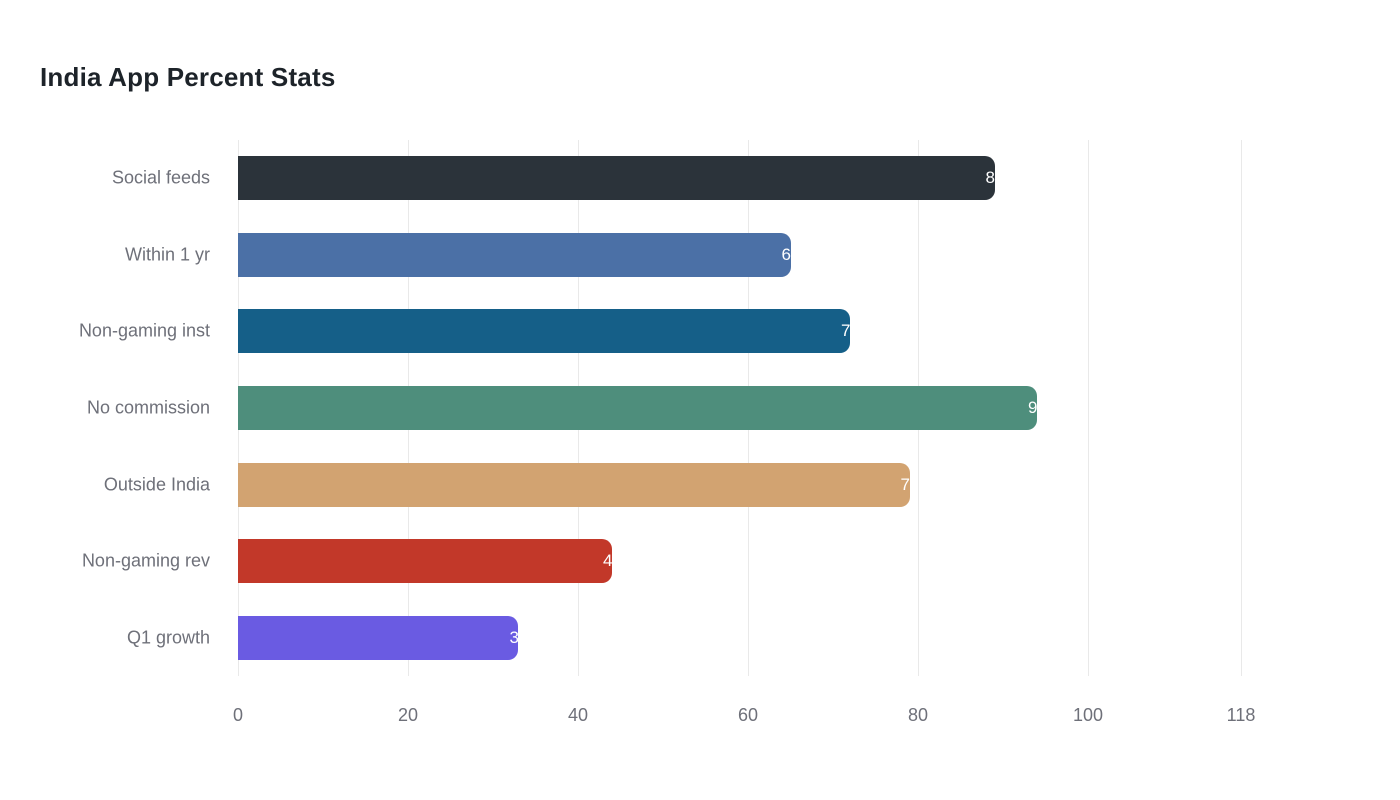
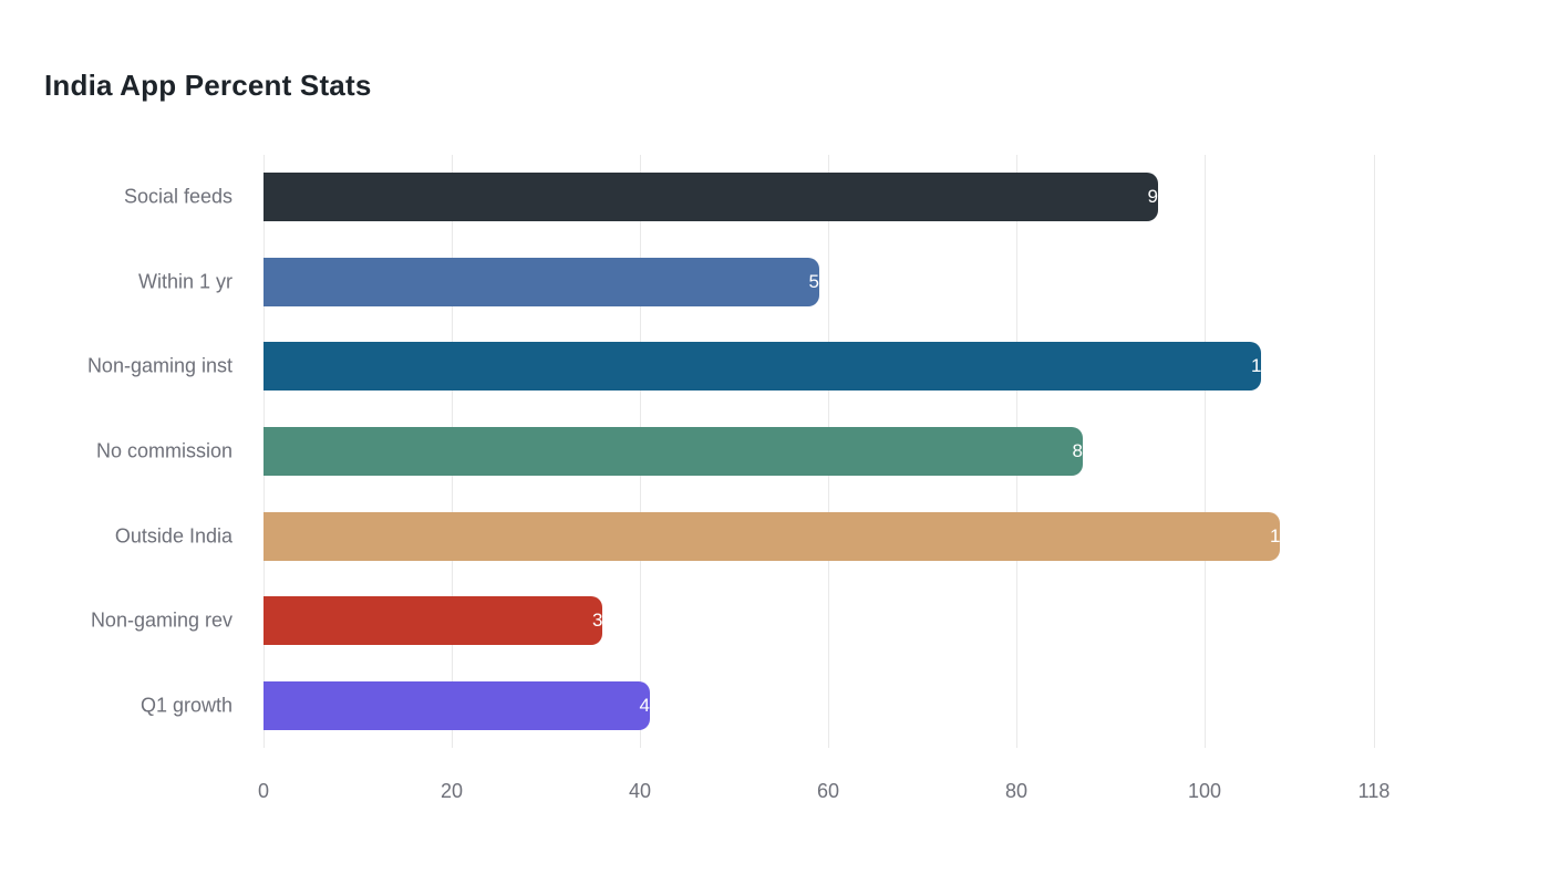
Social feeds: 89 -> 95
Within 1 yr: 65 -> 59
Non-gaming inst: 72 -> 106
No commission: 94 -> 87
Outside India: 79 -> 108
Non-gaming rev: 44 -> 36
Q1 growth: 33 -> 41
